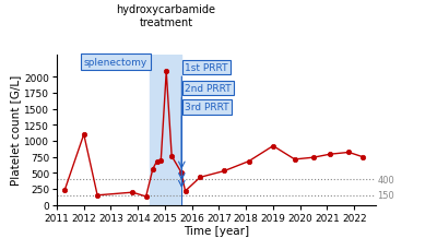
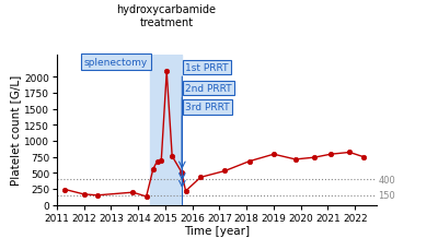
2012: 1100 -> 160
2019: 920 -> 790
